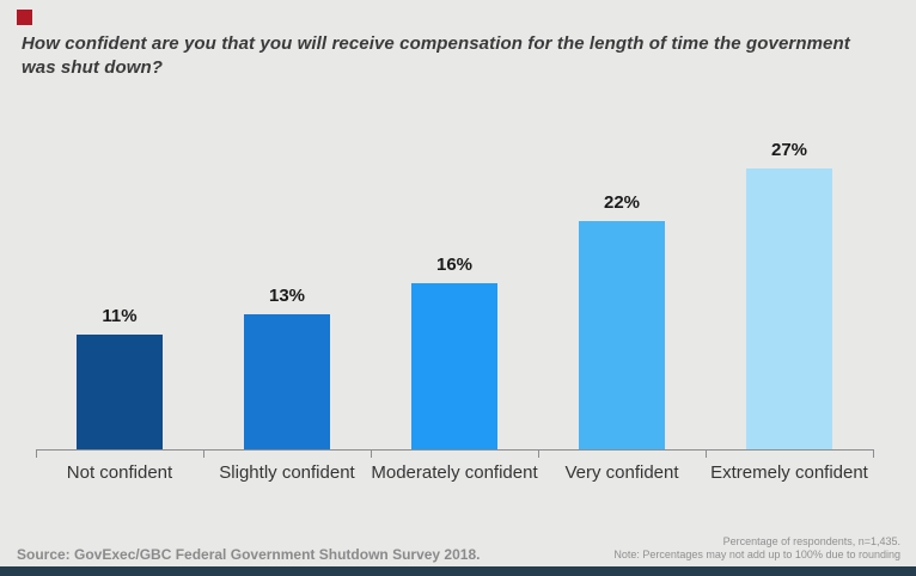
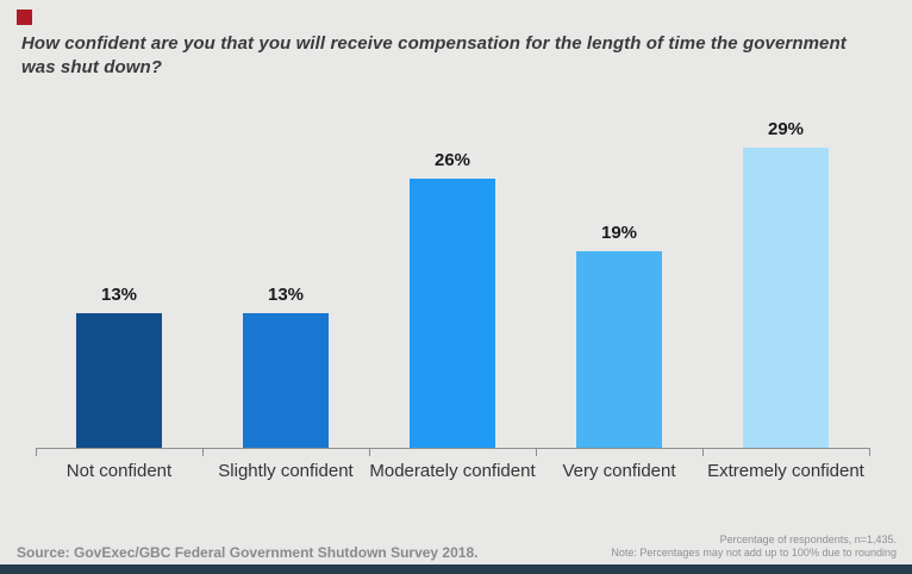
Not confident: 11% -> 13%
Moderately confident: 16% -> 26%
Very confident: 22% -> 19%
Extremely confident: 27% -> 29%
